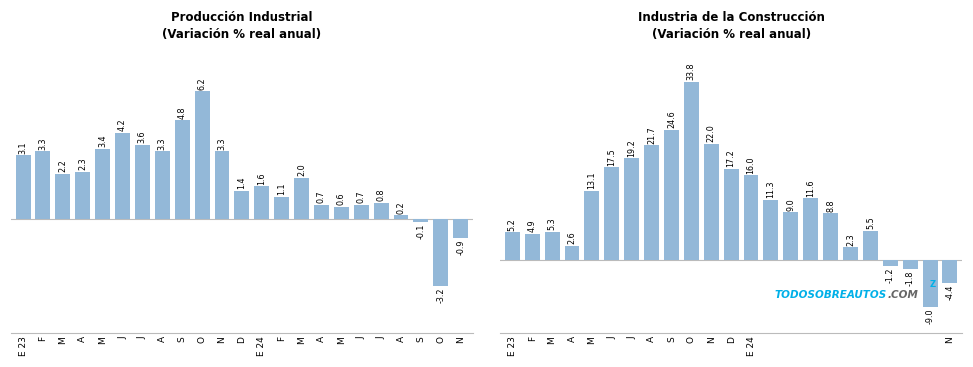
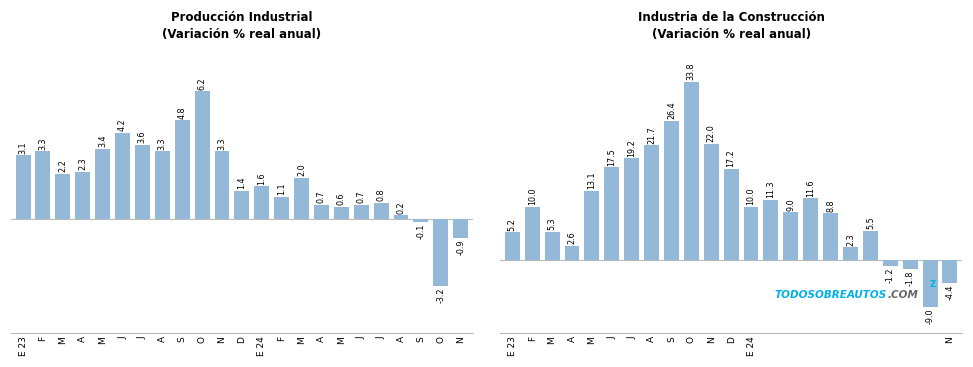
Industria de la Construcción (Variación % real anual)/F: 4.9 -> 10.0
Industria de la Construcción (Variación % real anual)/S: 24.6 -> 26.4
Industria de la Construcción (Variación % real anual)/E 24: 16.0 -> 10.0
